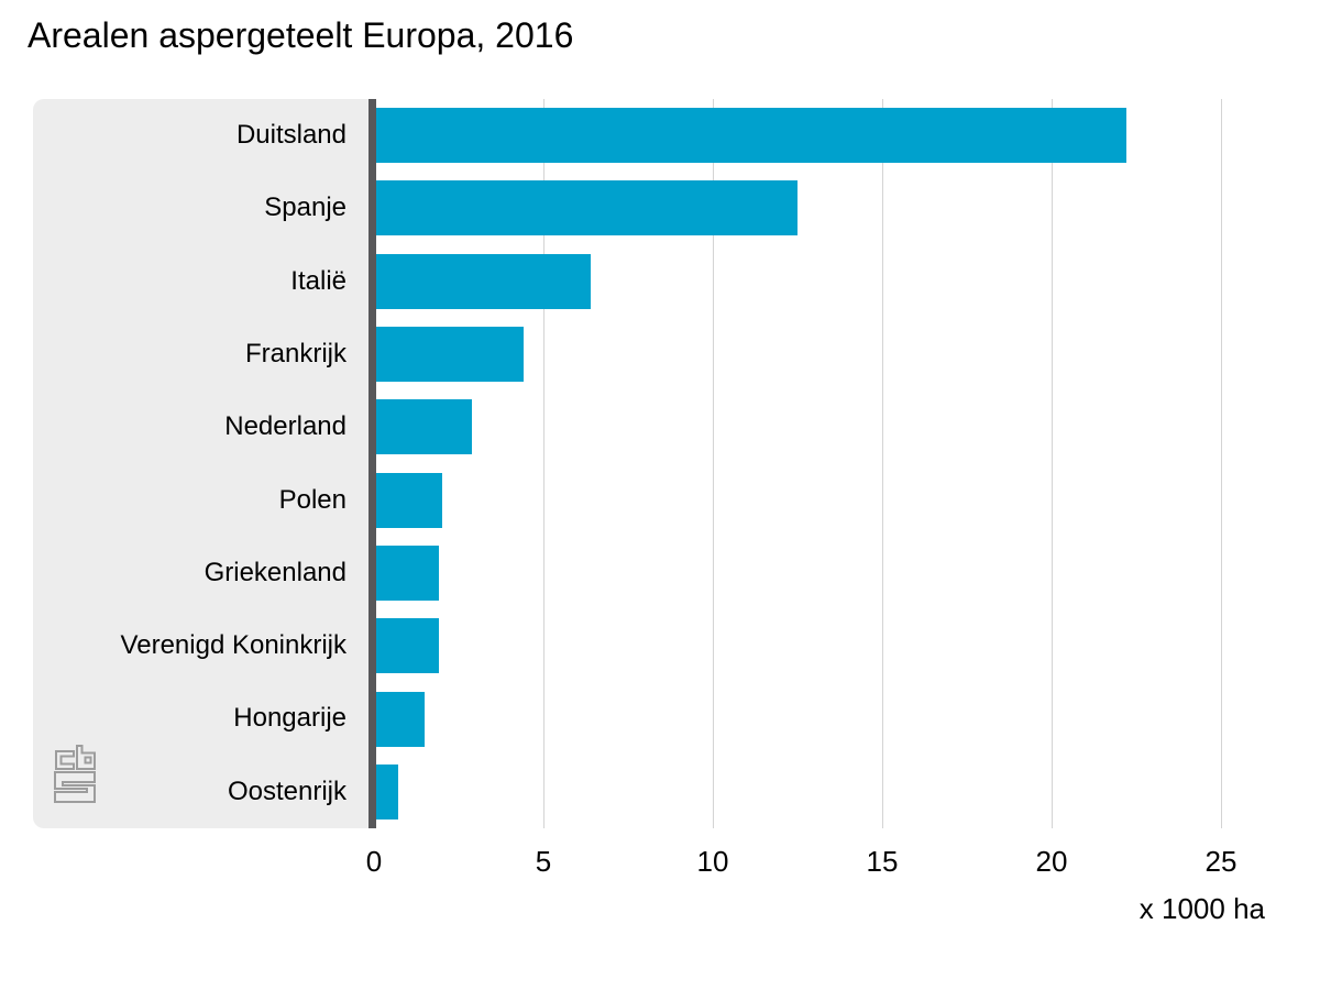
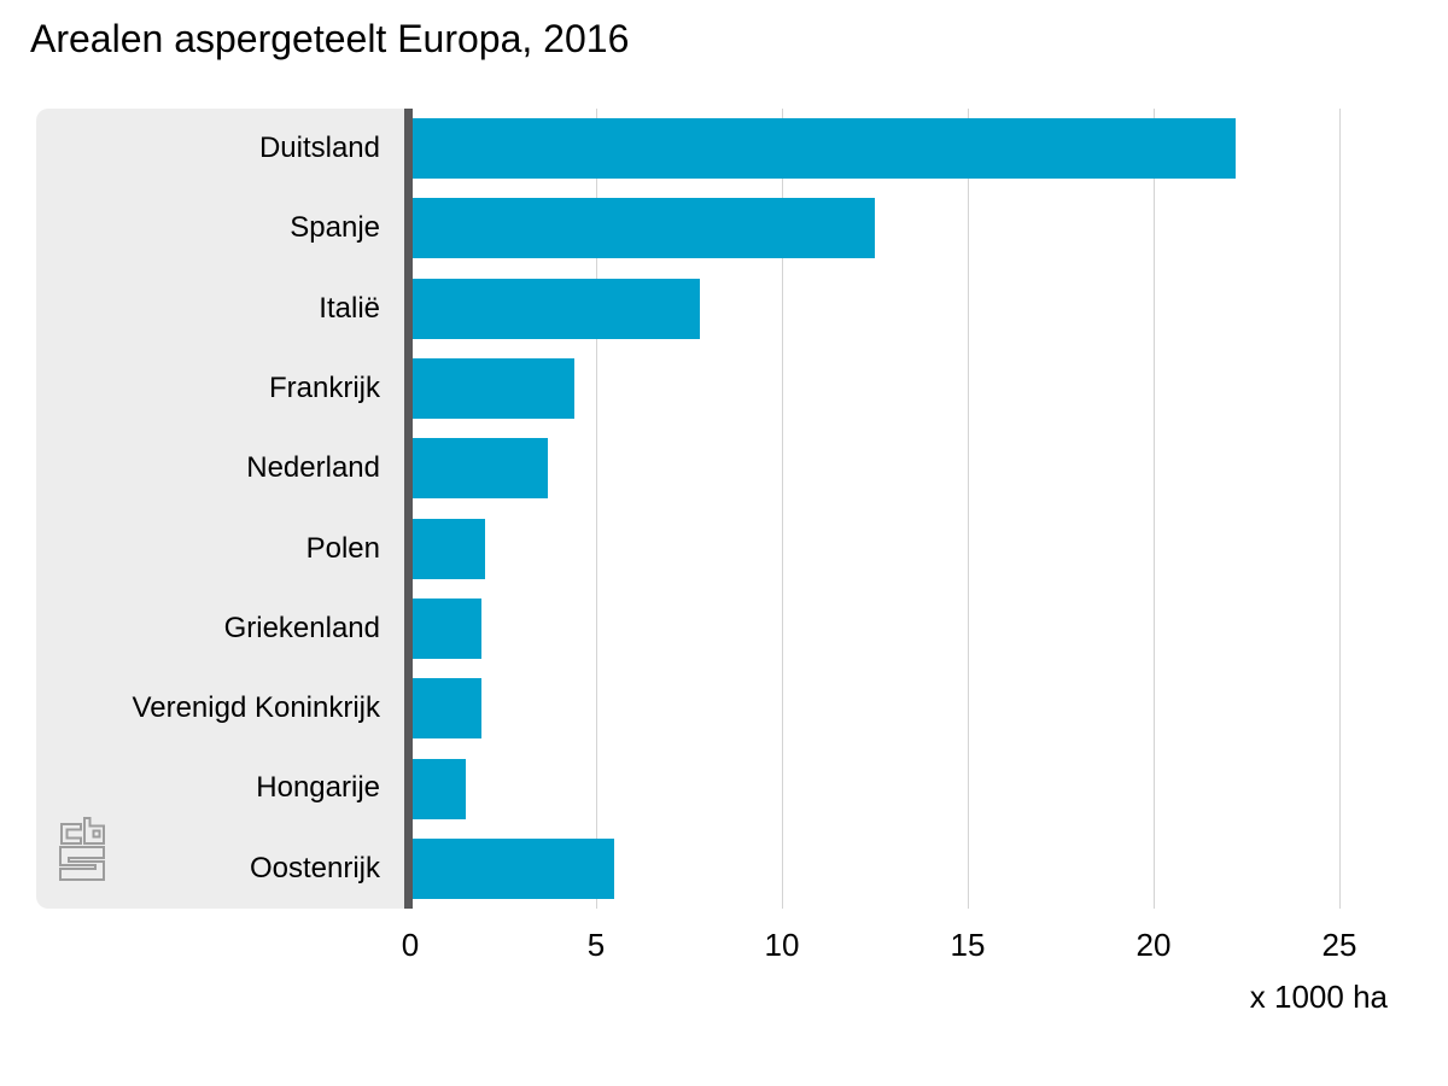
Italië: 6.4 -> 7.8
Nederland: 2.9 -> 3.7
Oostenrijk: 0.7 -> 5.5
